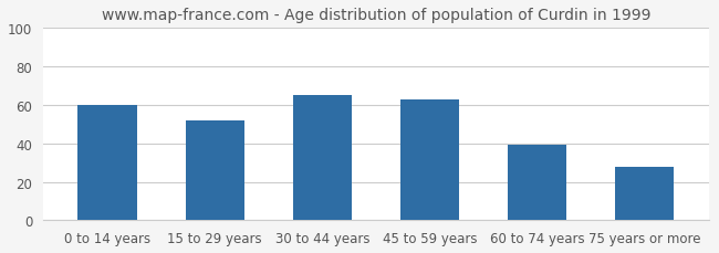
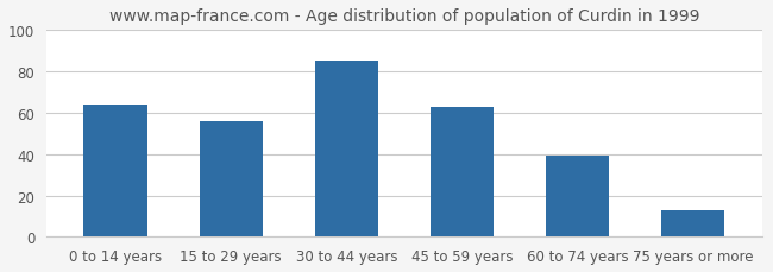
0 to 14 years: 60 -> 64
15 to 29 years: 52 -> 56
30 to 44 years: 65 -> 85
75 years or more: 28 -> 13
